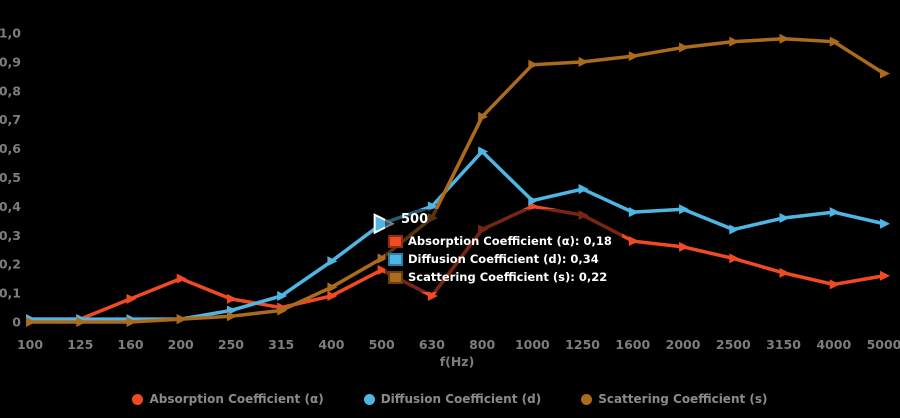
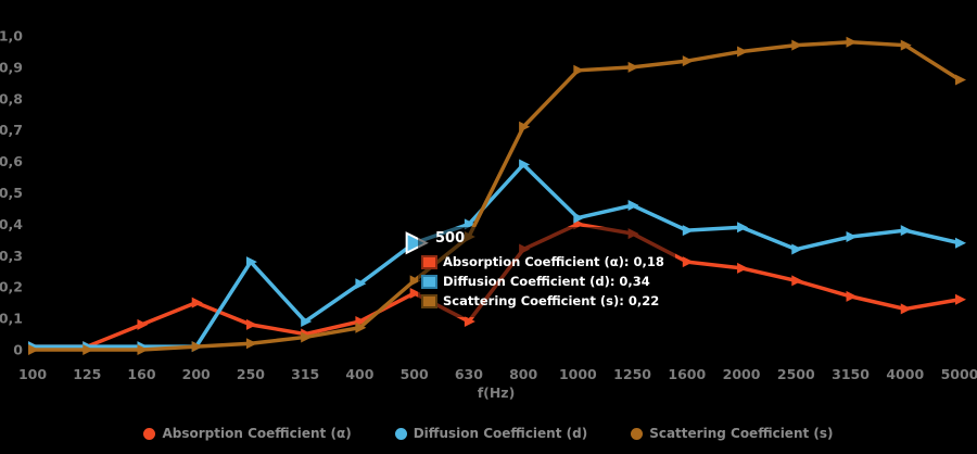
Diffusion Coefficient (d)/250: 0,04 -> 0,28
Scattering Coefficient (s)/400: 0,12 -> 0,07
